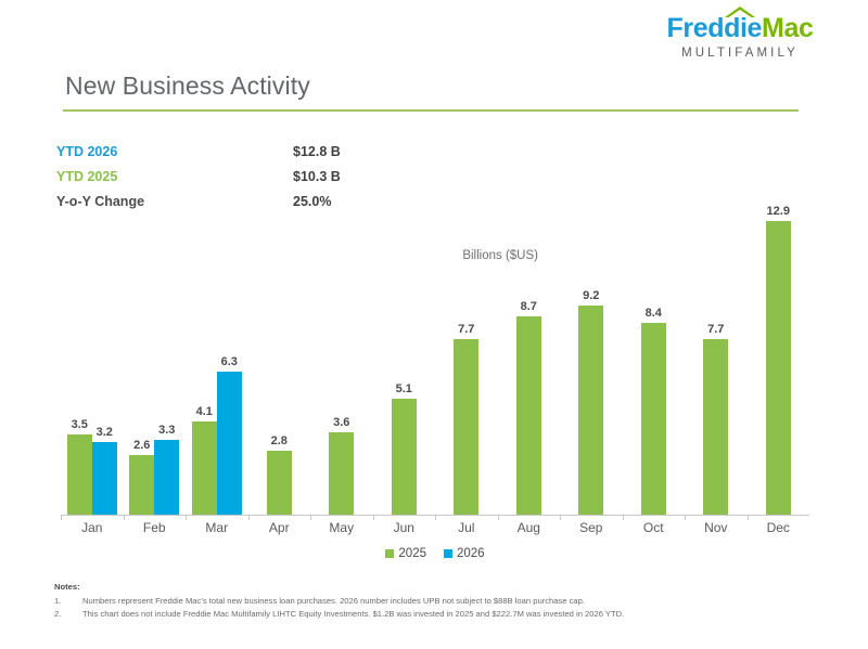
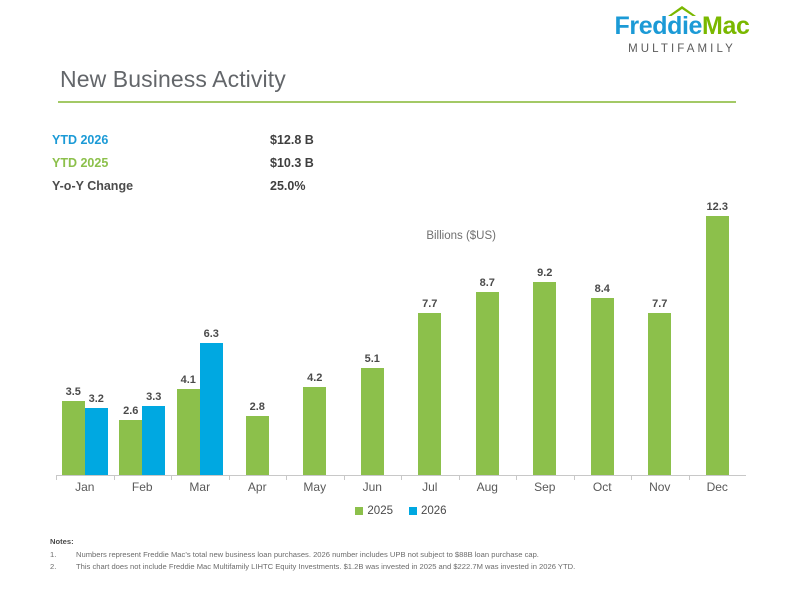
2025/May: 3.6 -> 4.2
2025/Dec: 12.9 -> 12.3
